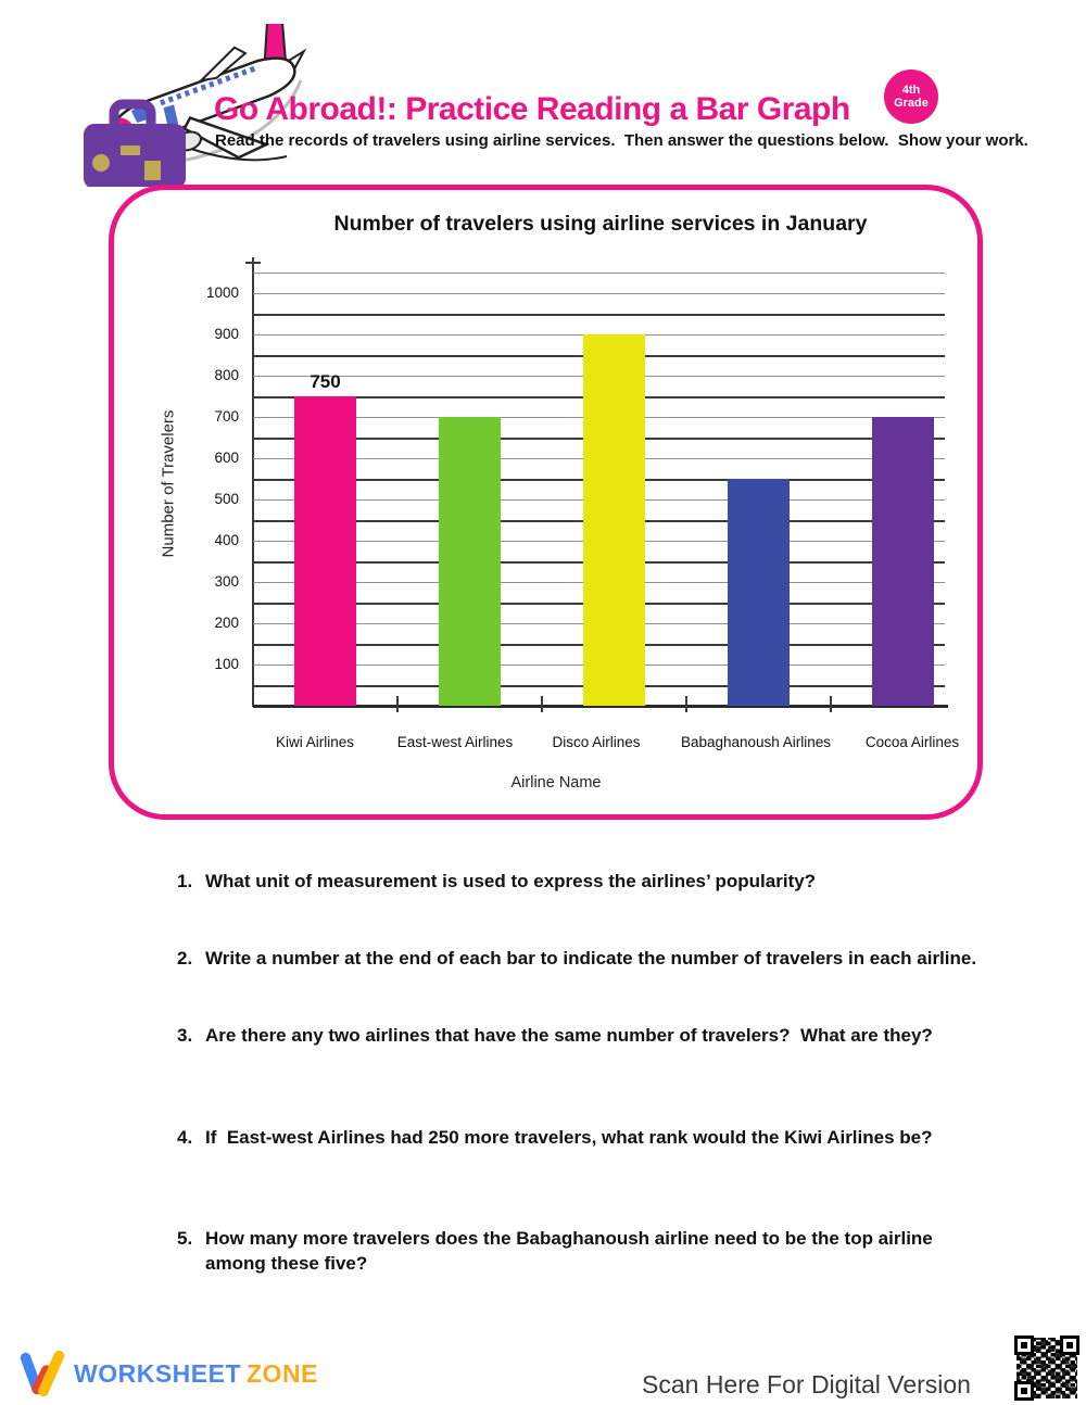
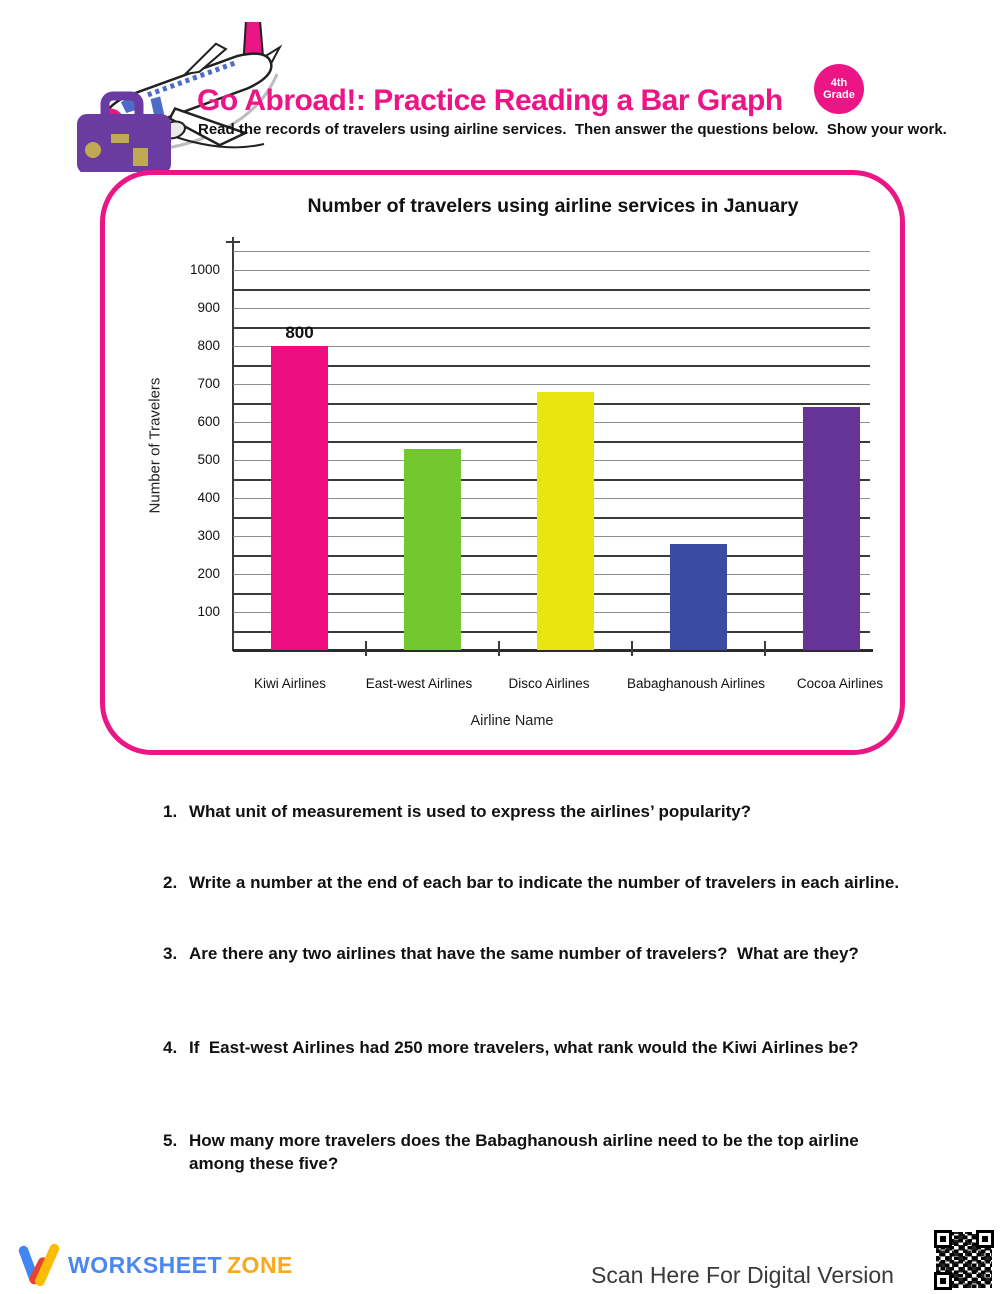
Kiwi Airlines: 750 -> 800
East-west Airlines: 700 -> 530
Disco Airlines: 900 -> 680
Babaghanoush Airlines: 550 -> 280
Cocoa Airlines: 700 -> 640
